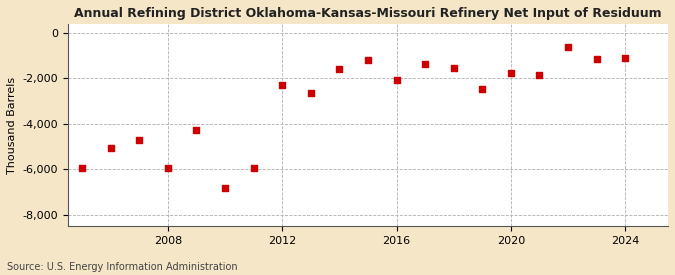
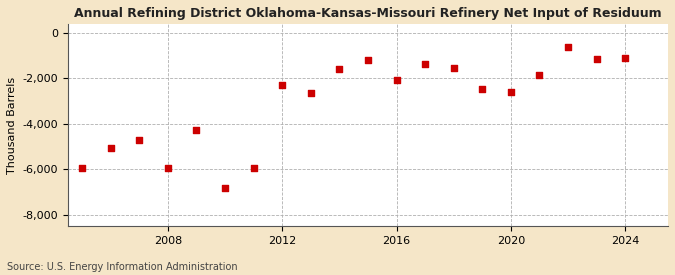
2020: -1,750 -> -2,600
